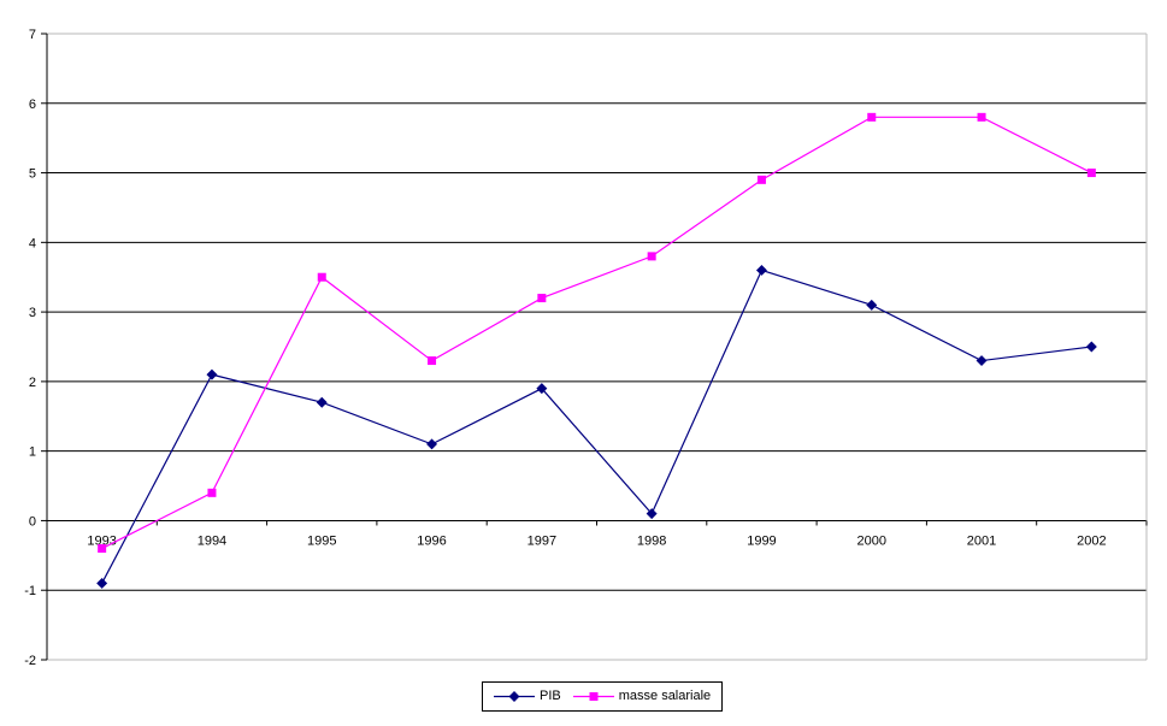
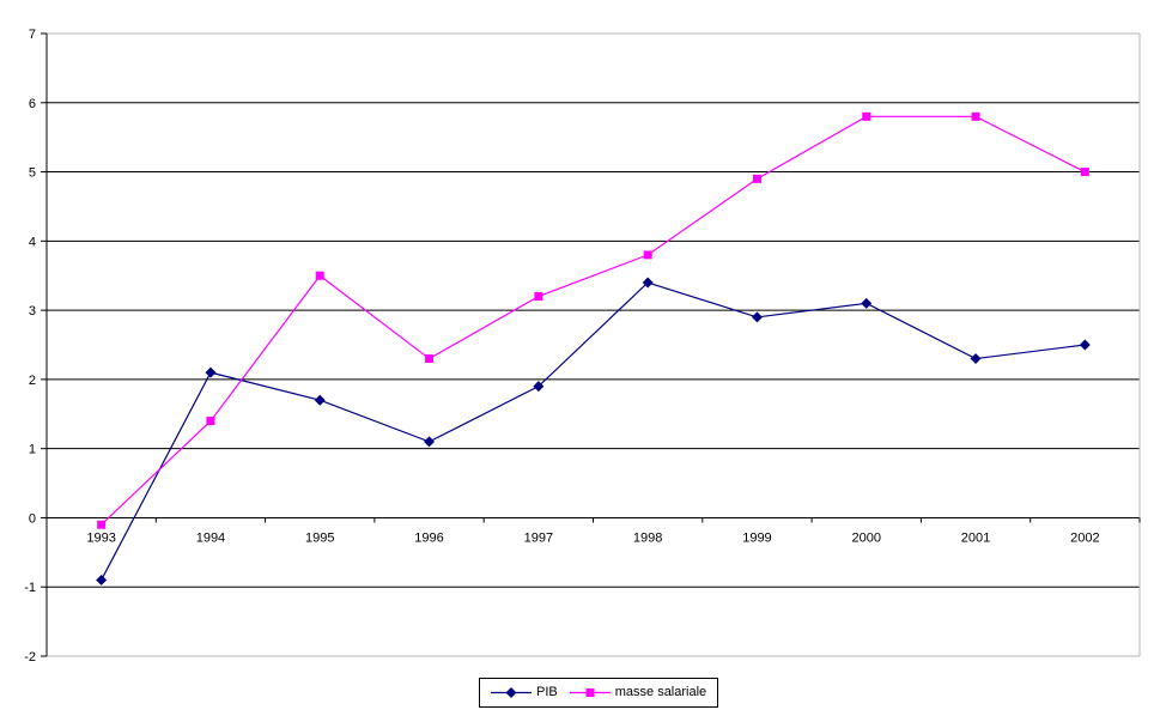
masse salariale/1993: -0.4 -> -0.1
masse salariale/1994: 0.4 -> 1.4
PIB/1998: 0.1 -> 3.4
PIB/1999: 3.6 -> 2.9
